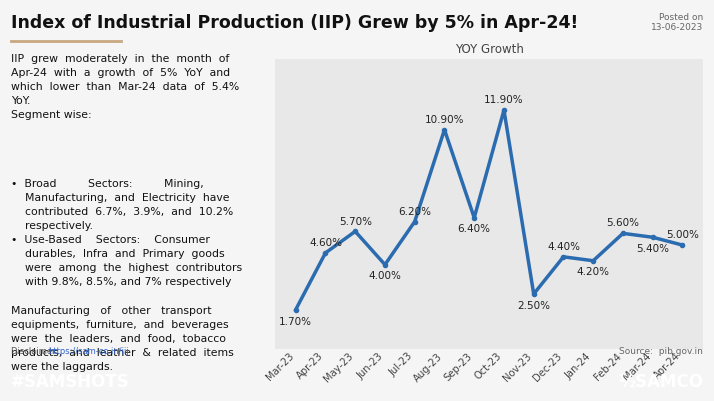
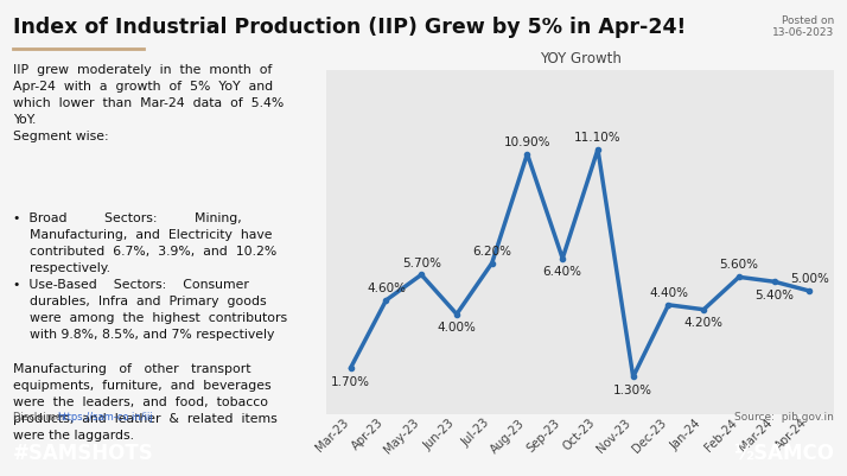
Oct-23: 11.90% -> 11.10%
Nov-23: 2.50% -> 1.30%
